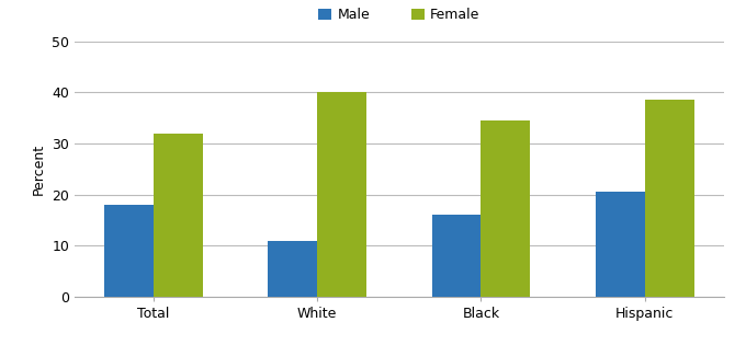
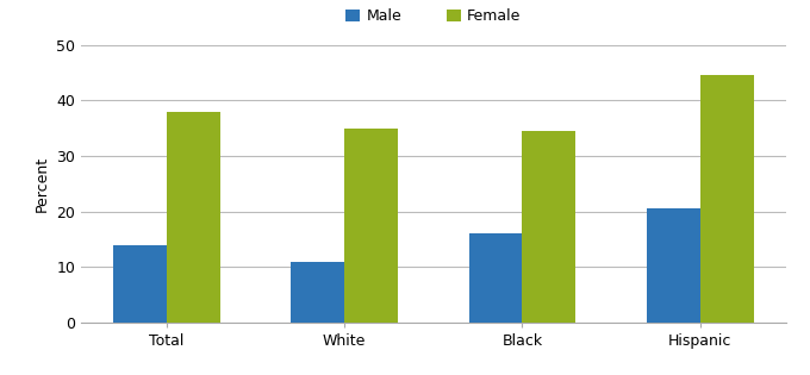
Male/Total: 18.0 -> 14.0
Female/Total: 32.0 -> 38.0
Female/White: 40.0 -> 35.0
Female/Hispanic: 38.5 -> 44.5
